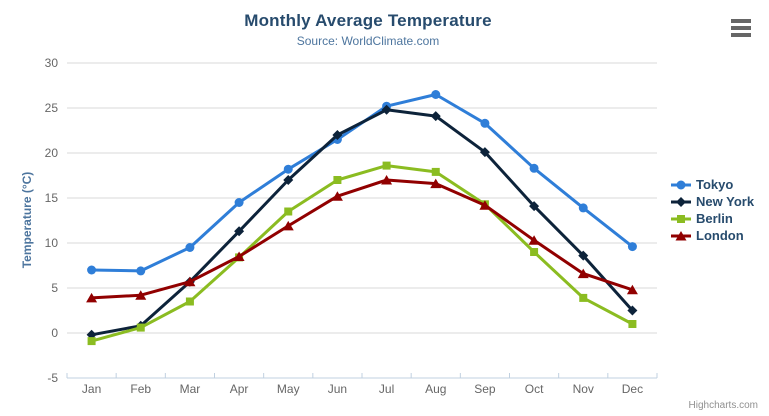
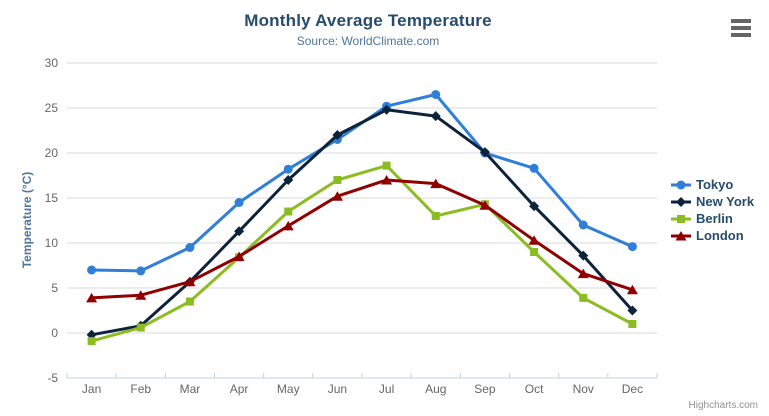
Berlin/Aug: 18 -> 13
Tokyo/Sep: 23 -> 20
Tokyo/Nov: 14 -> 12
